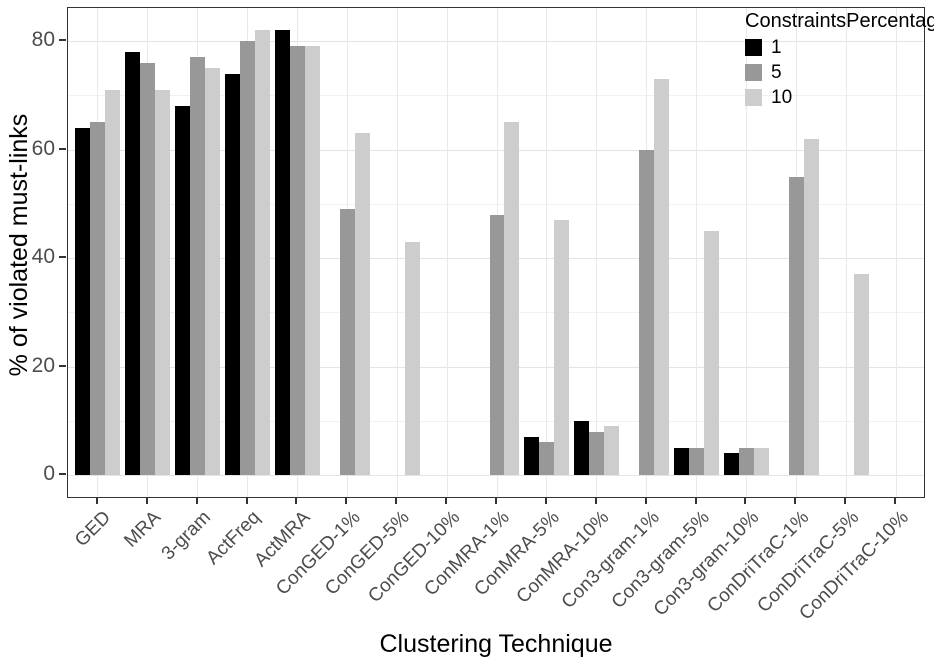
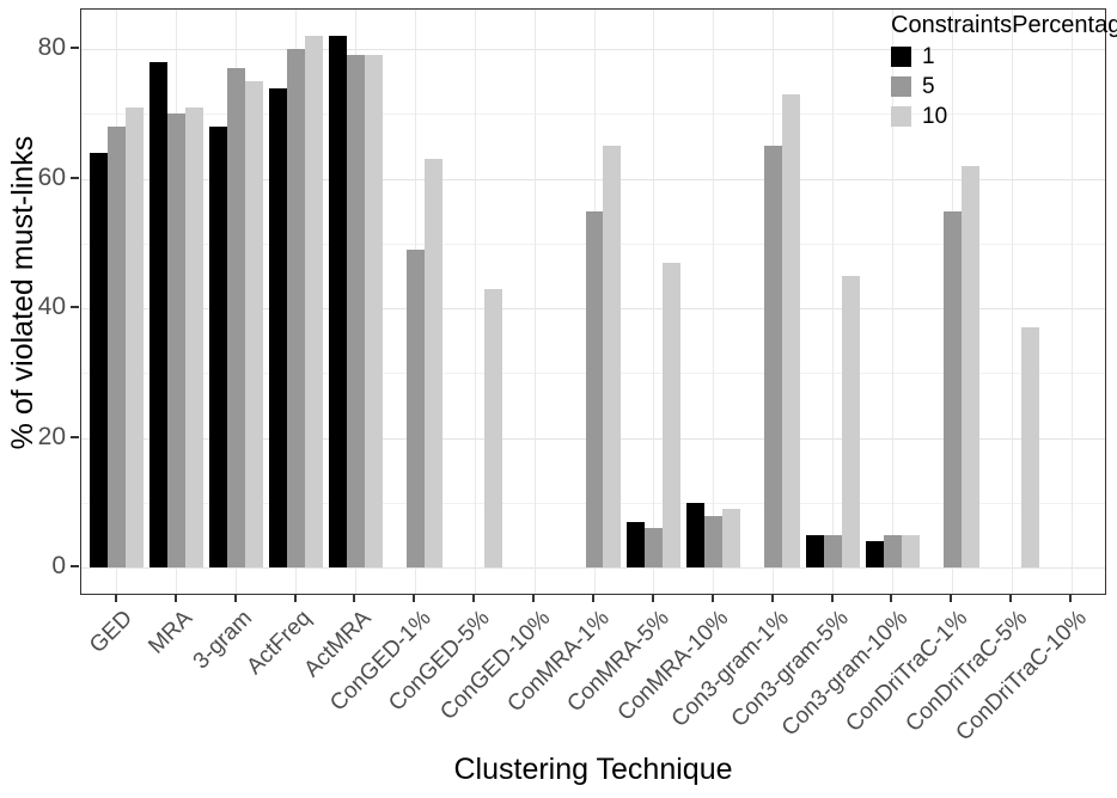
5/GED: 65 -> 68
5/MRA: 76 -> 70
5/ConMRA-1%: 48 -> 55
5/Con3-gram-1%: 60 -> 65
